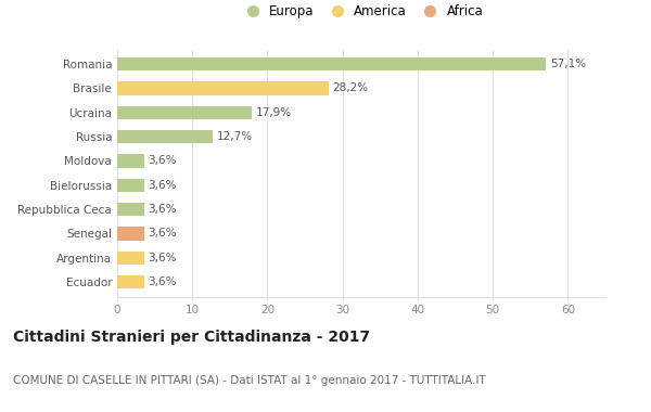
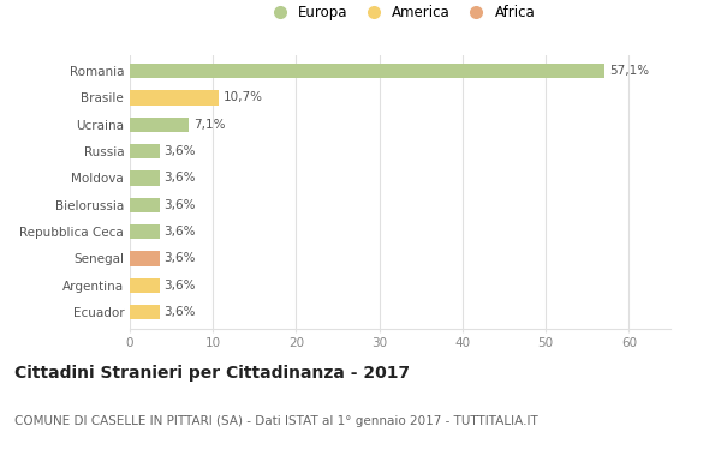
Brasile: 28,2% -> 10,7%
Ucraina: 17,9% -> 7,1%
Russia: 12,7% -> 3,6%
